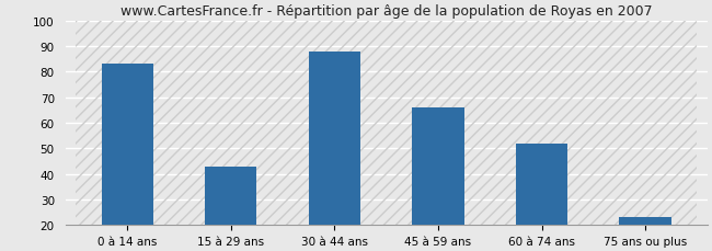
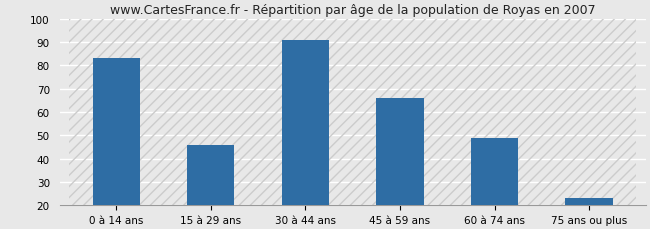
15 à 29 ans: 43 -> 46
30 à 44 ans: 88 -> 91
60 à 74 ans: 52 -> 49
